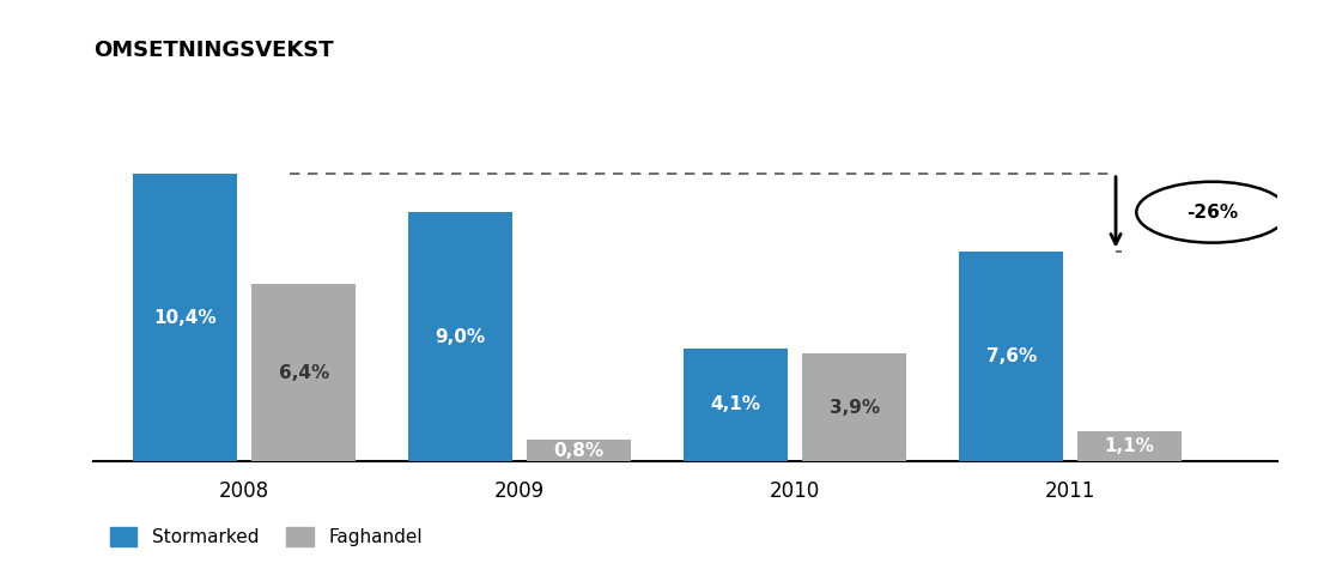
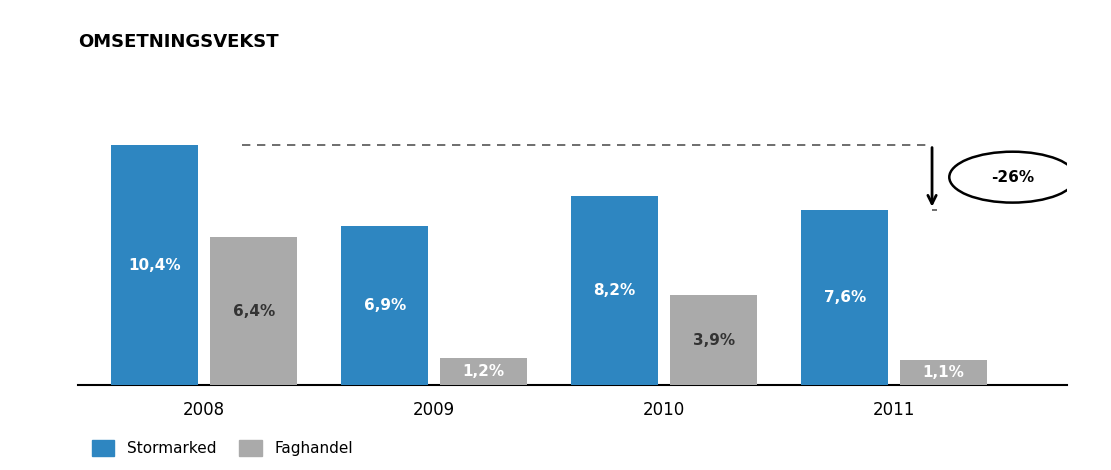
Stormarked/2009: 9,0% -> 6,9%
Faghandel/2009: 0,8% -> 1,2%
Stormarked/2010: 4,1% -> 8,2%
